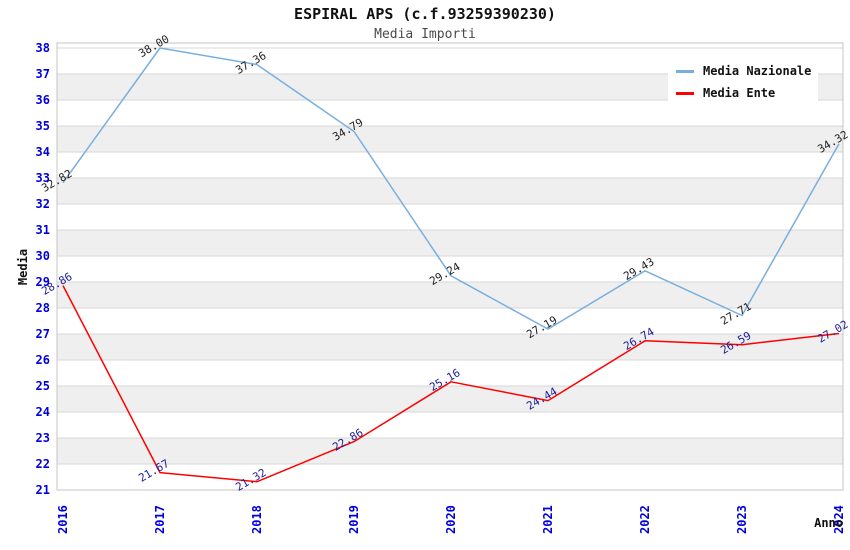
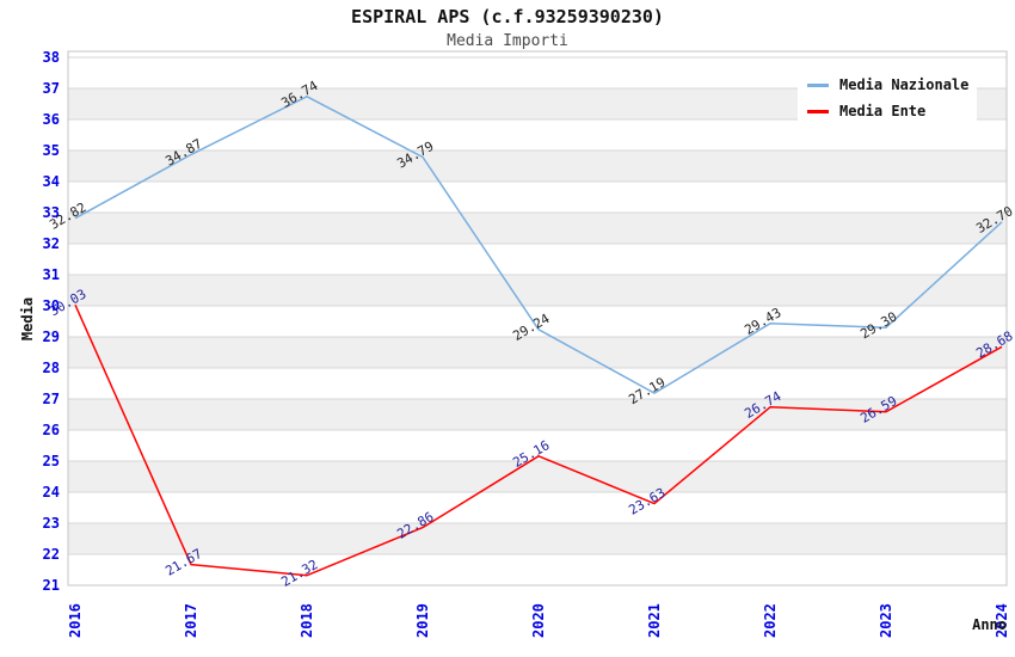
Media Ente/2016: 28.86 -> 30.03
Media Nazionale/2017: 38.00 -> 34.87
Media Nazionale/2018: 37.36 -> 36.74
Media Ente/2021: 24.44 -> 23.63
Media Nazionale/2023: 27.71 -> 29.30
Media Nazionale/2024: 34.32 -> 32.70
Media Ente/2024: 27.02 -> 28.68
